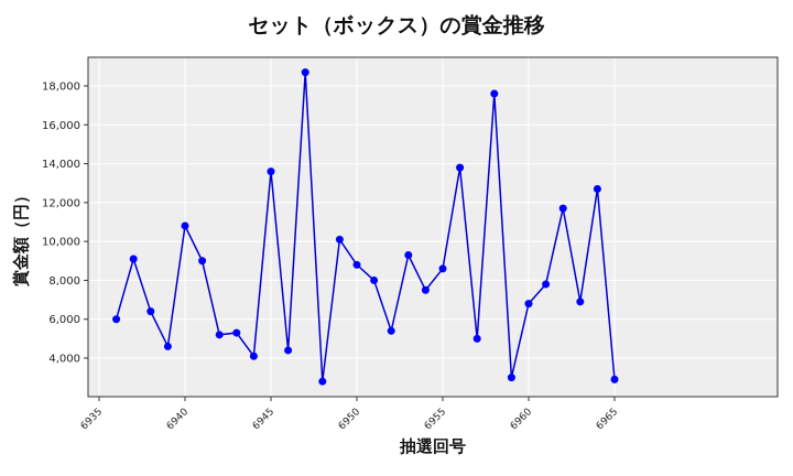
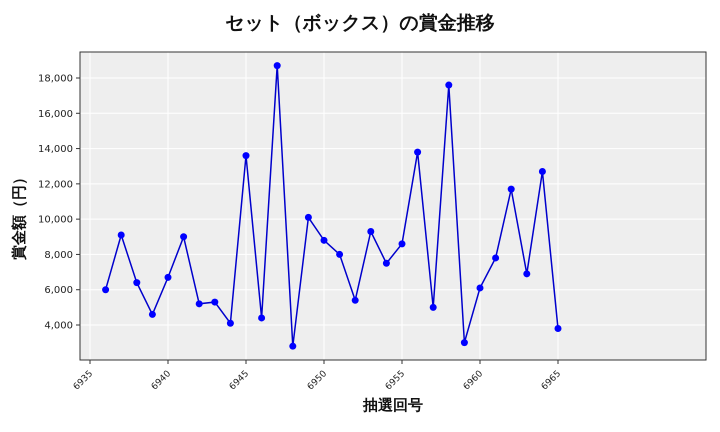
6940: 10800 -> 6700
6960: 6800 -> 6100
6965: 2900 -> 3800
